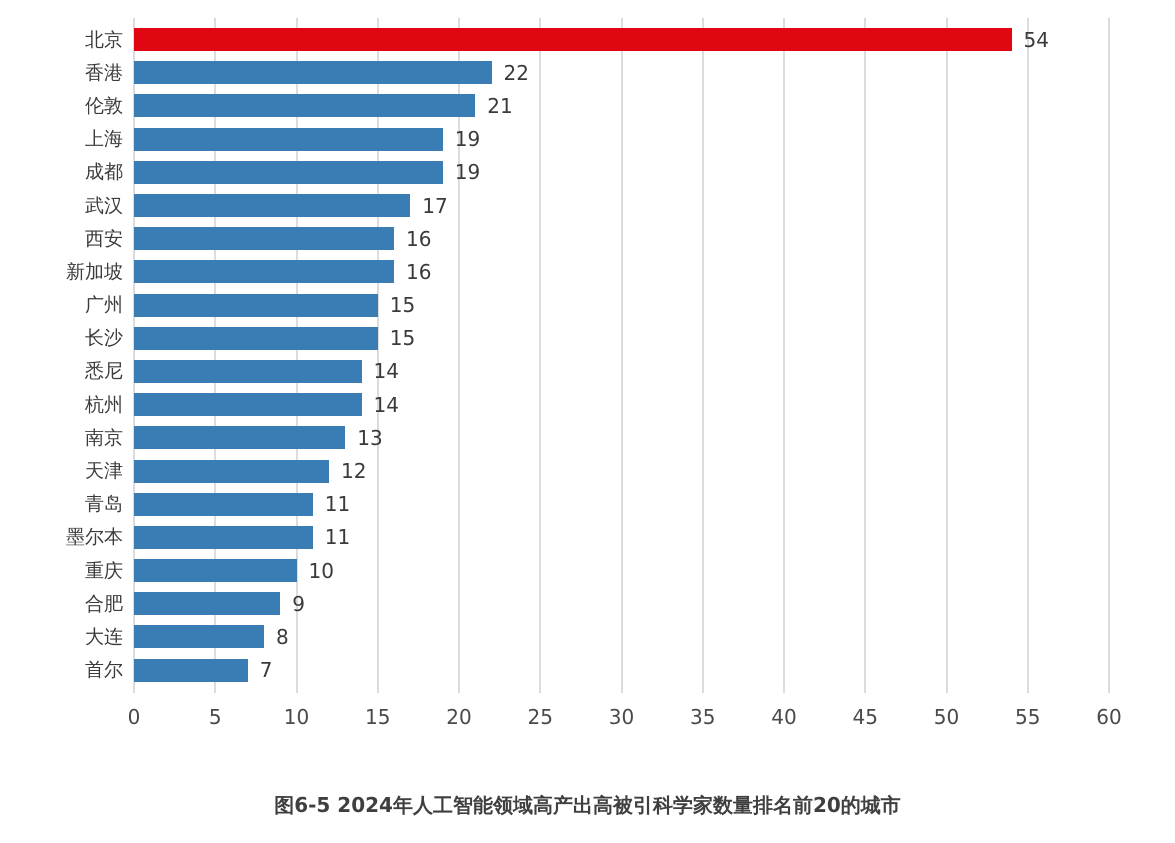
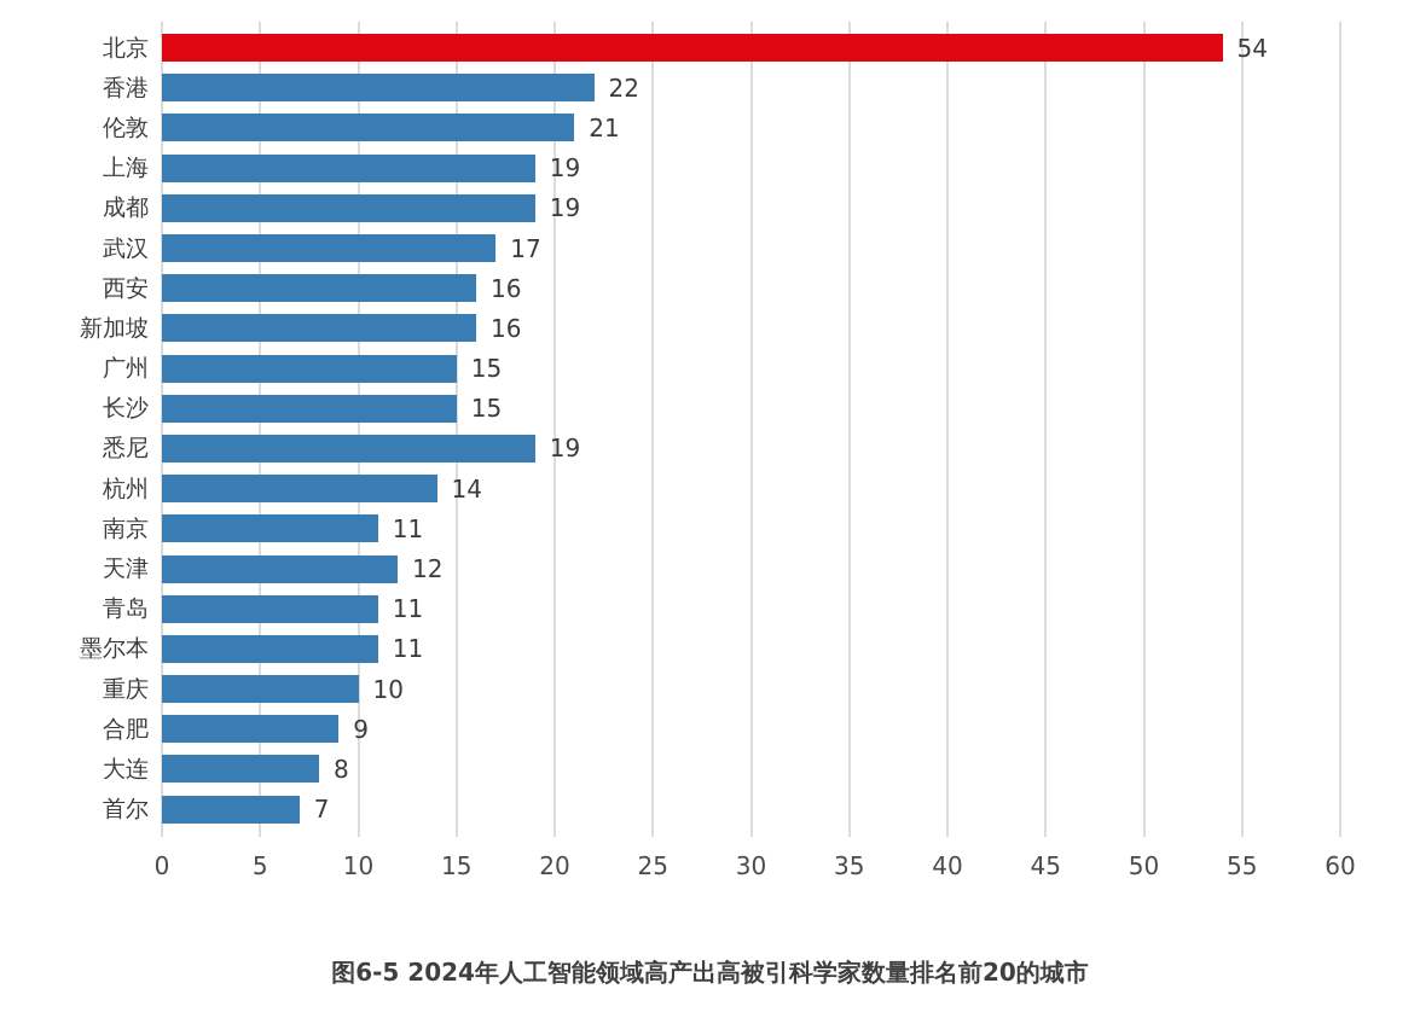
悉尼: 14 -> 19
南京: 13 -> 11
